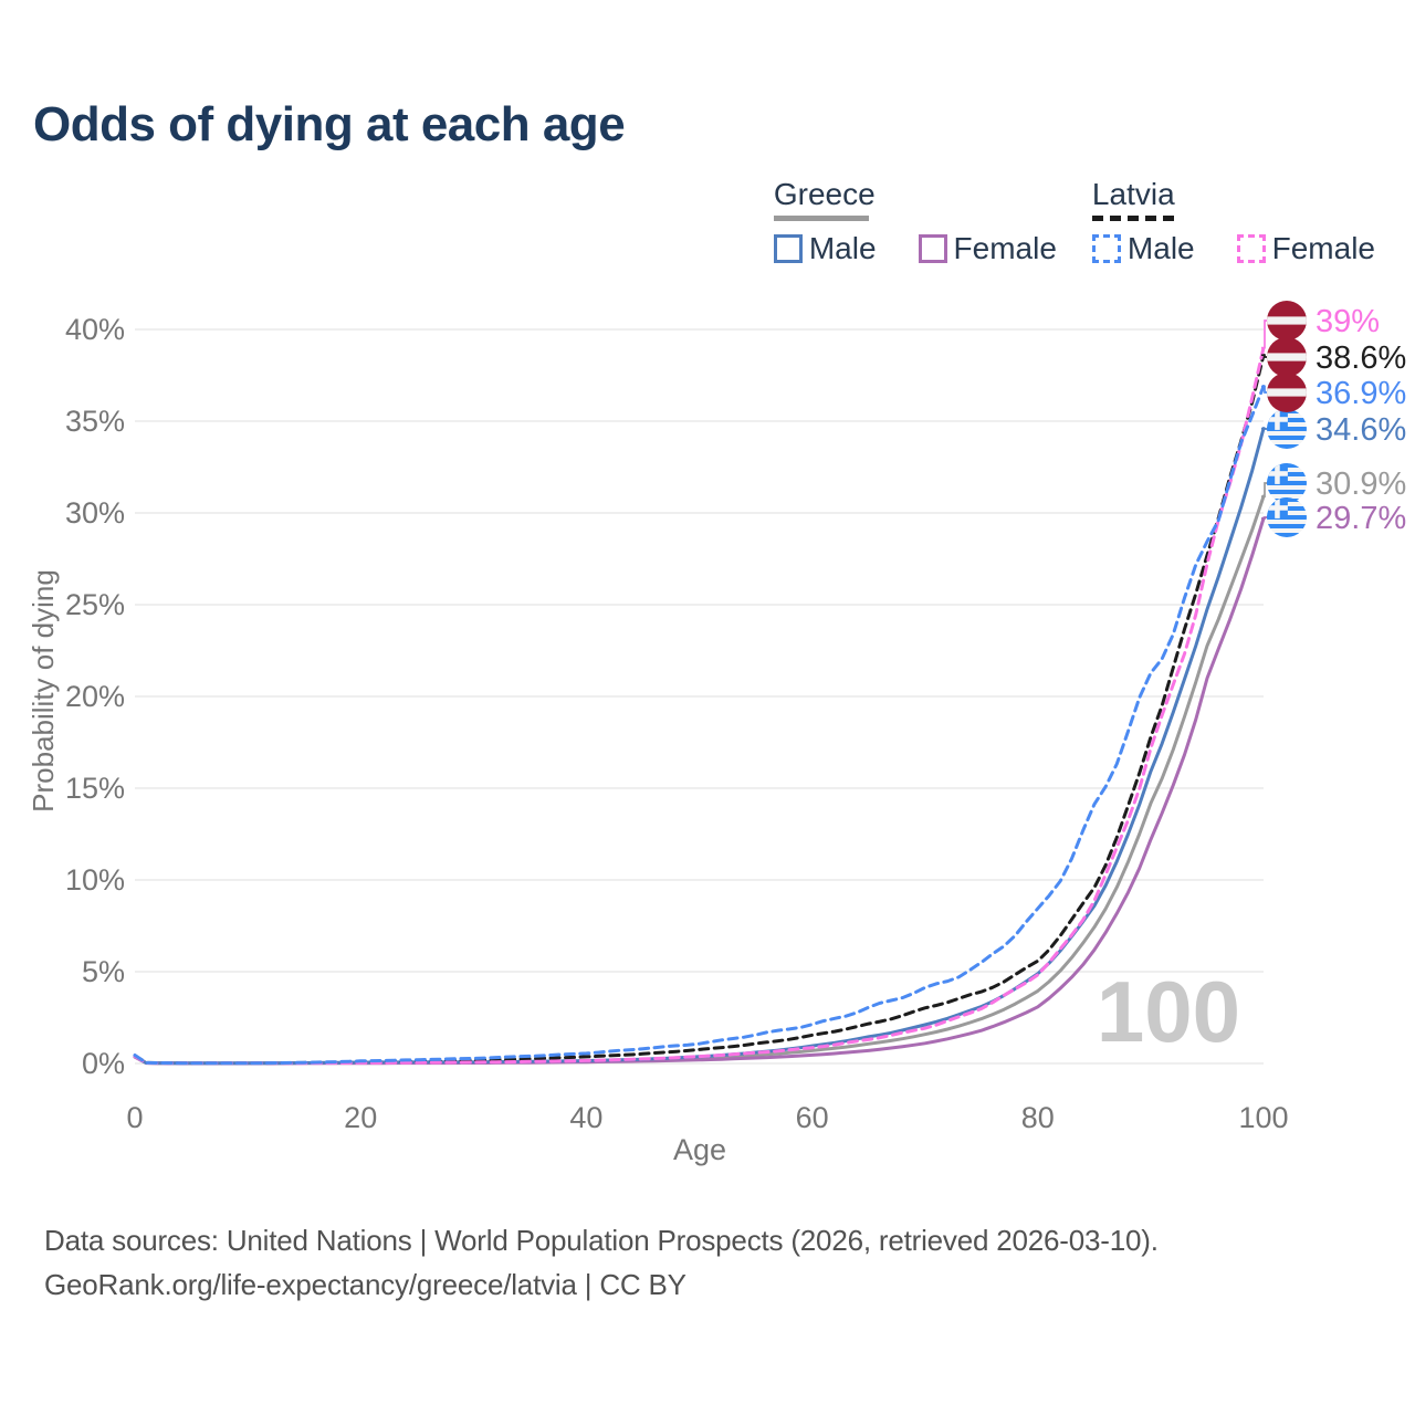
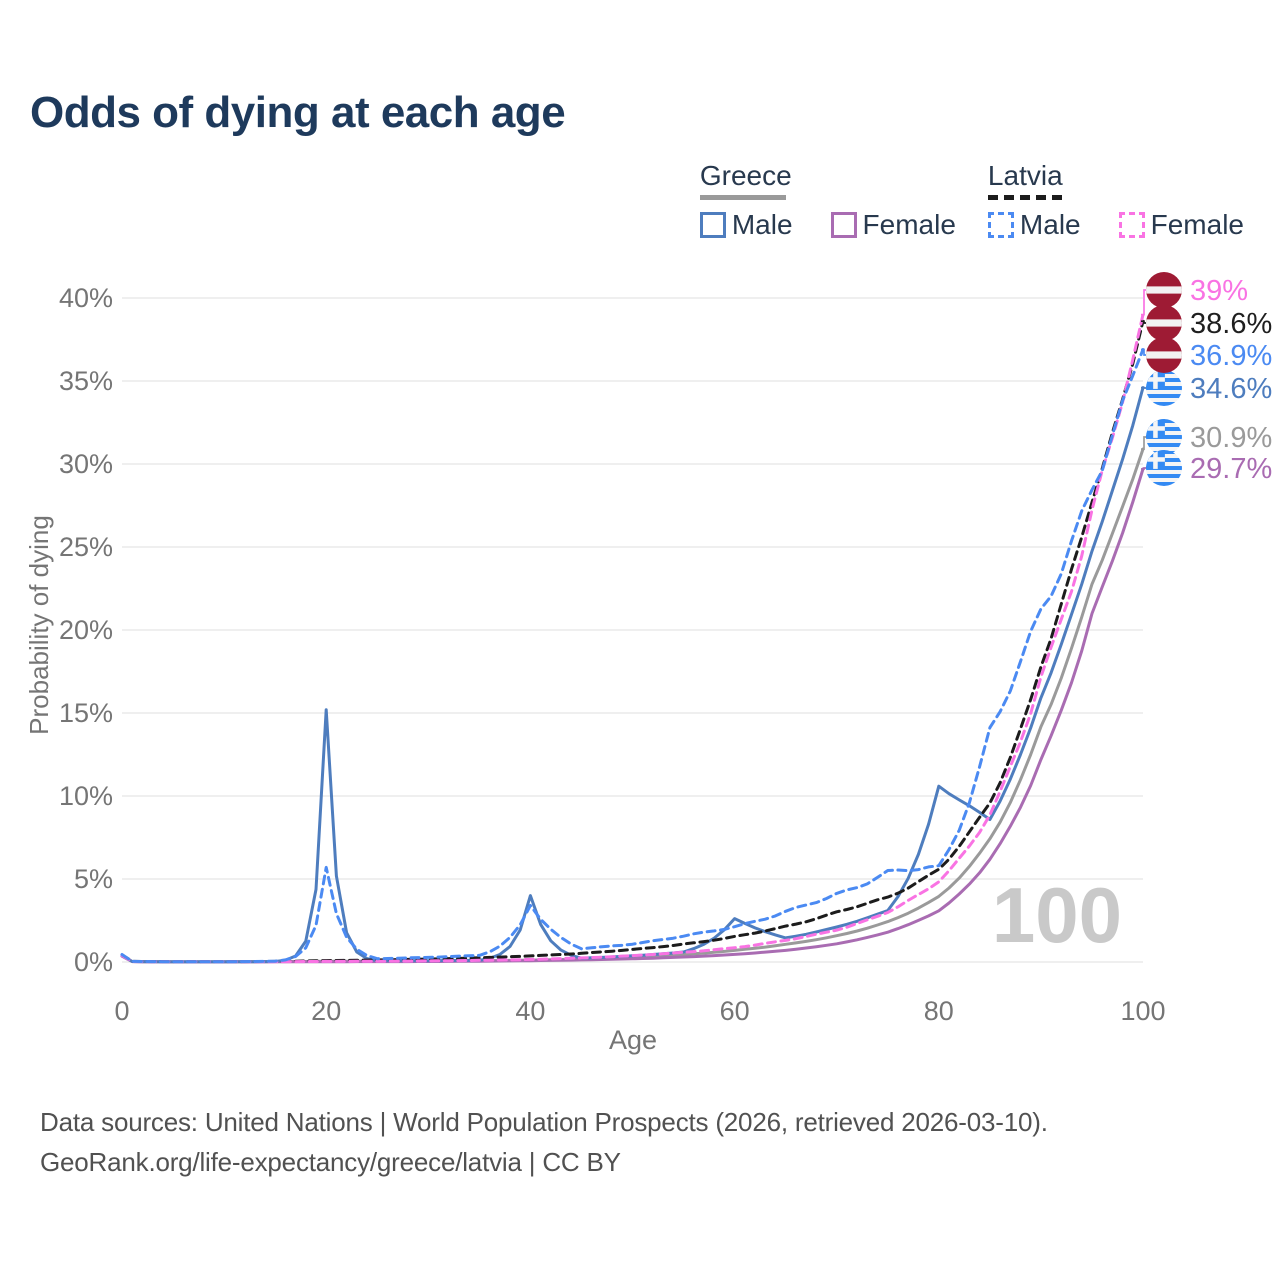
Greece Male/20: 0.1% -> 15.2%
Latvia Male/20: 0.1% -> 5.7%
Greece Male/40: 0.1% -> 4.0%
Latvia Male/40: 0.6% -> 3.5%
Greece Male/60: 0.9% -> 2.6%
Greece Male/80: 4.9% -> 10.6%
Latvia Male/80: 8.3% -> 5.7%
